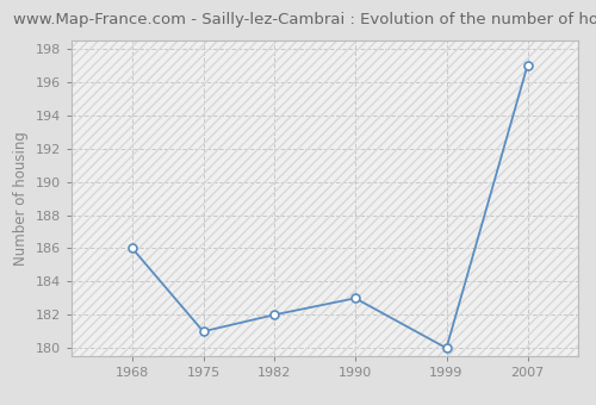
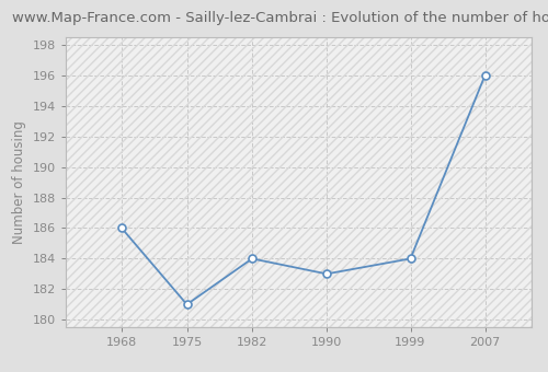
1982: 182 -> 184
1999: 180 -> 184
2007: 197 -> 196
